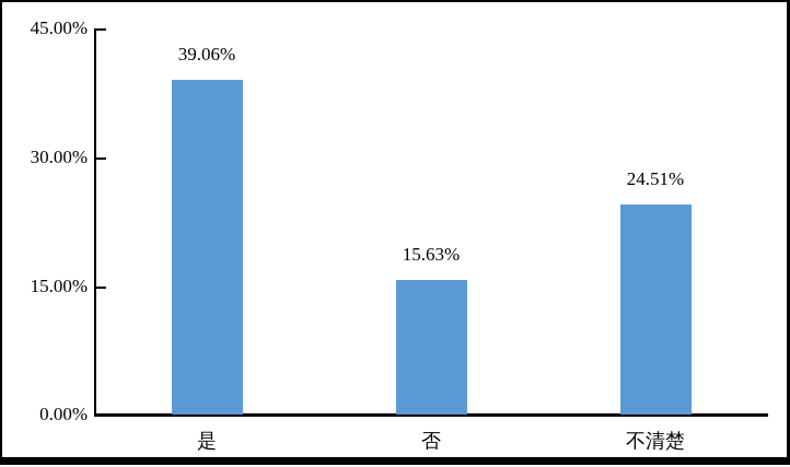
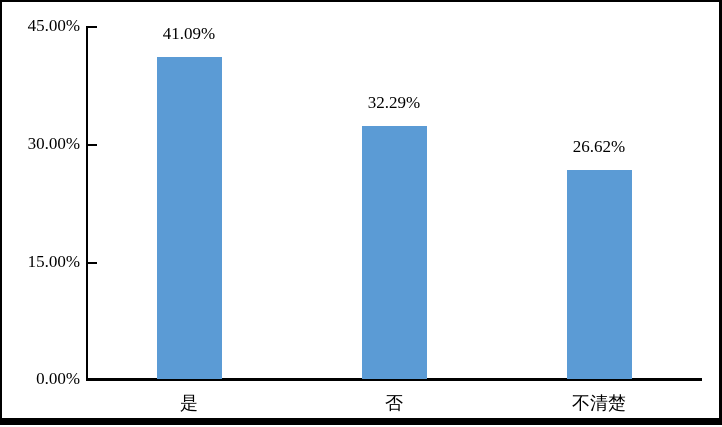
是: 39.06% -> 41.09%
否: 15.63% -> 32.29%
不清楚: 24.51% -> 26.62%
